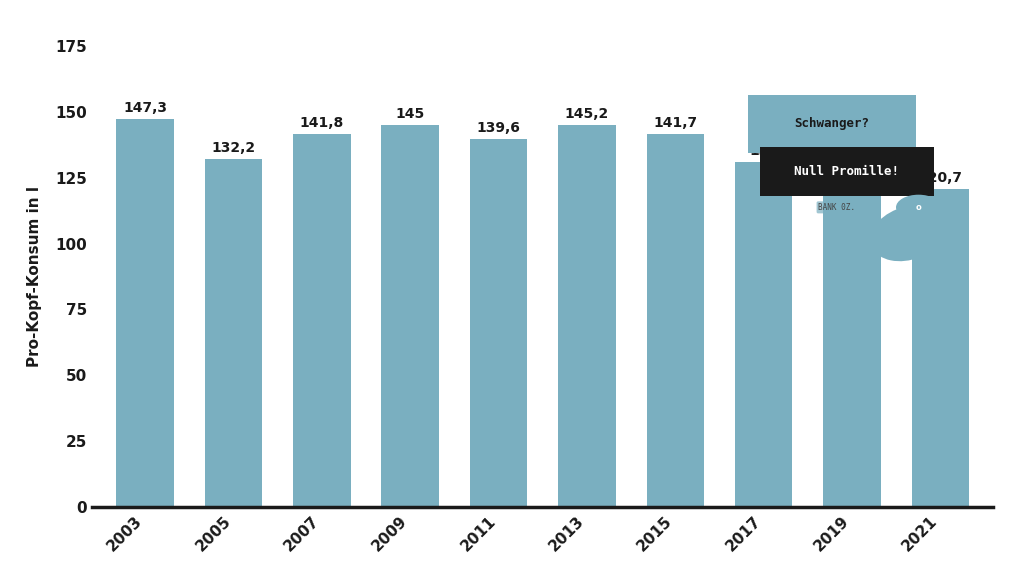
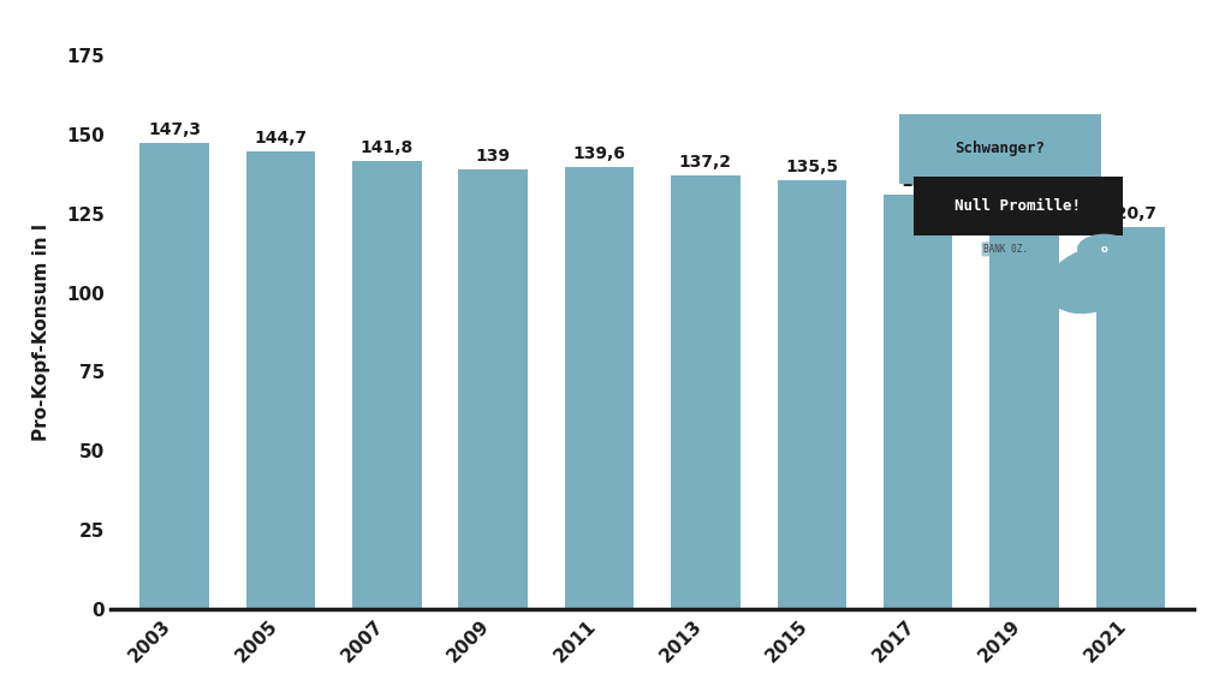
2005: 132,2 -> 144,7
2009: 145 -> 139
2013: 145,2 -> 137,2
2015: 141,7 -> 135,5
